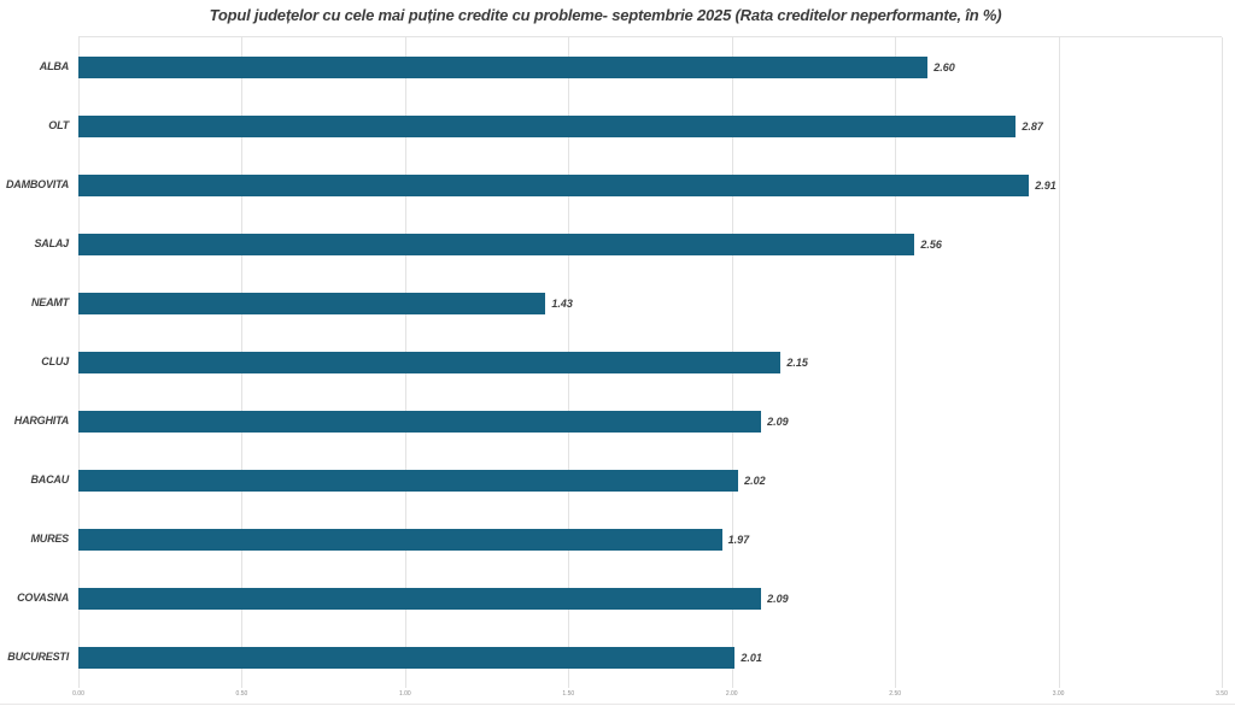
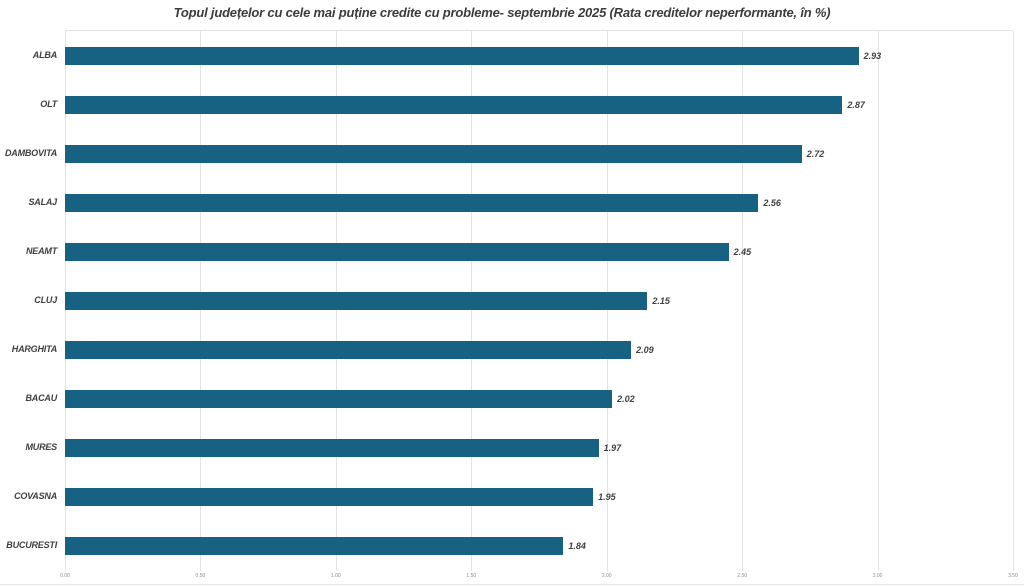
ALBA: 2.60 -> 2.93
DAMBOVITA: 2.91 -> 2.72
NEAMT: 1.43 -> 2.45
COVASNA: 2.09 -> 1.95
BUCURESTI: 2.01 -> 1.84
